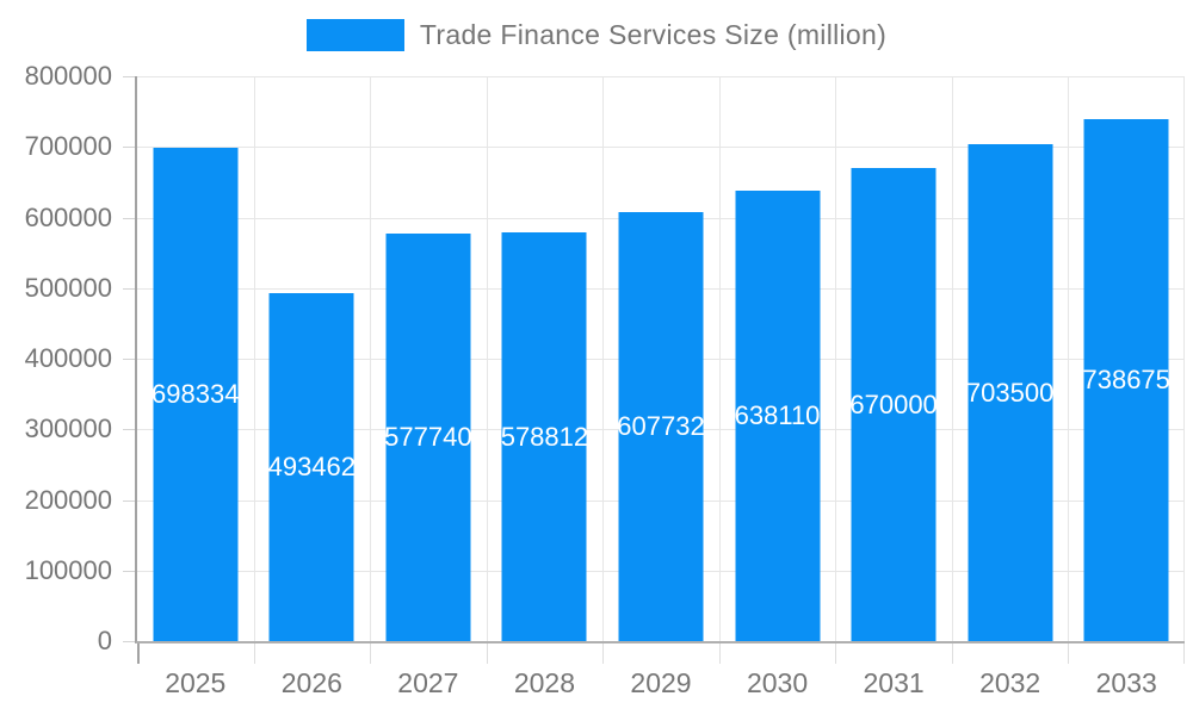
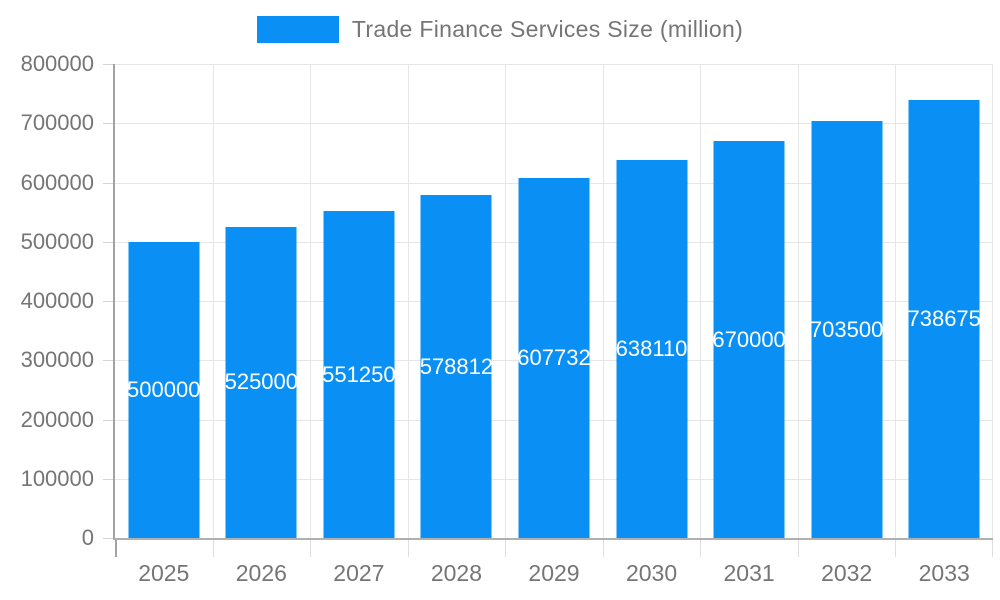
2025: 698334 -> 500000
2026: 493462 -> 525000
2027: 577740 -> 551250
